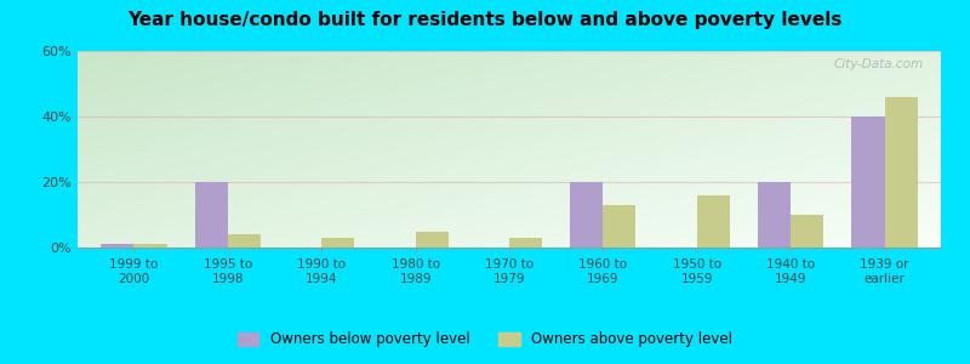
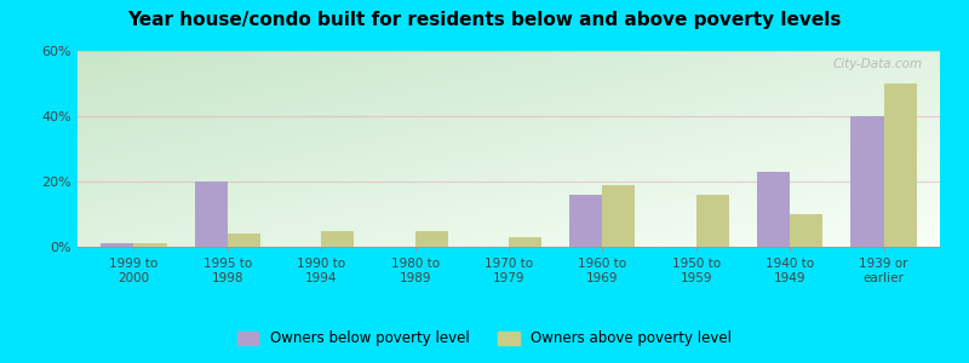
Owners above poverty level/1990 to 1994: 3% -> 5%
Owners below poverty level/1960 to 1969: 20% -> 16%
Owners above poverty level/1960 to 1969: 13% -> 19%
Owners below poverty level/1940 to 1949: 20% -> 23%
Owners above poverty level/1939 or earlier: 46% -> 50%
